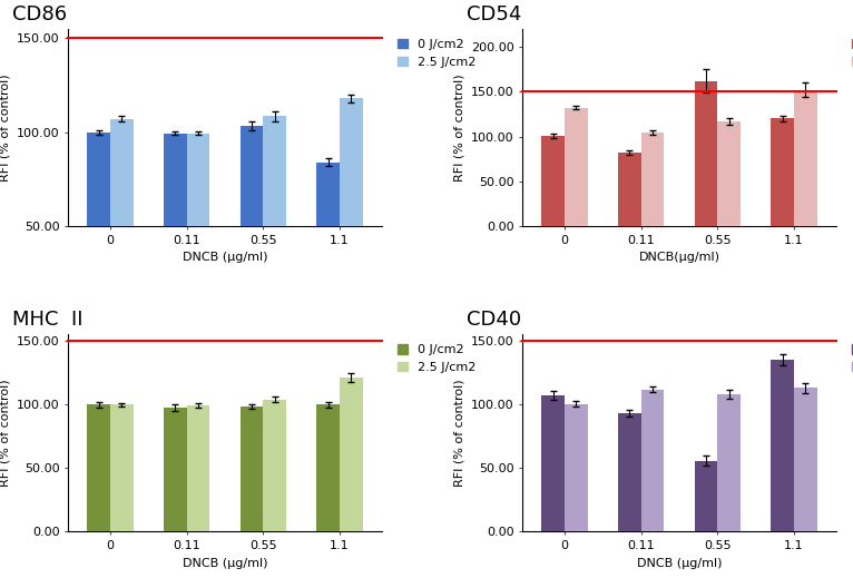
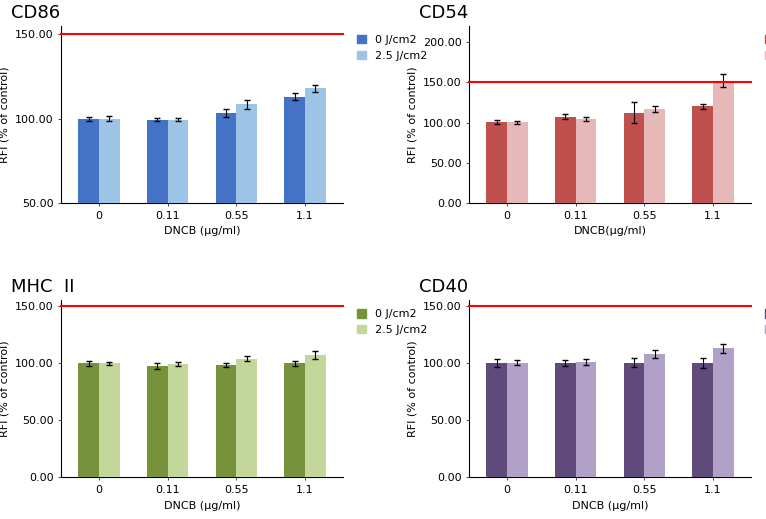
CD86/2.5 J/cm2/0: 107 -> 100
CD86/0 J/cm2/1.1: 84 -> 113
CD54/2.5 J/cm2/0: 132 -> 100
CD54/0 J/cm2/0.11: 82 -> 107
CD54/0 J/cm2/0.55: 162 -> 112
MHC II/2.5 J/cm2/1.1: 121 -> 107
CD40/0 J/cm2/0: 107 -> 100
CD40/0 J/cm2/0.11: 93 -> 100
CD40/2.5 J/cm2/0.11: 112 -> 101
CD40/0 J/cm2/0.55: 56 -> 100
CD40/0 J/cm2/1.1: 135 -> 100
